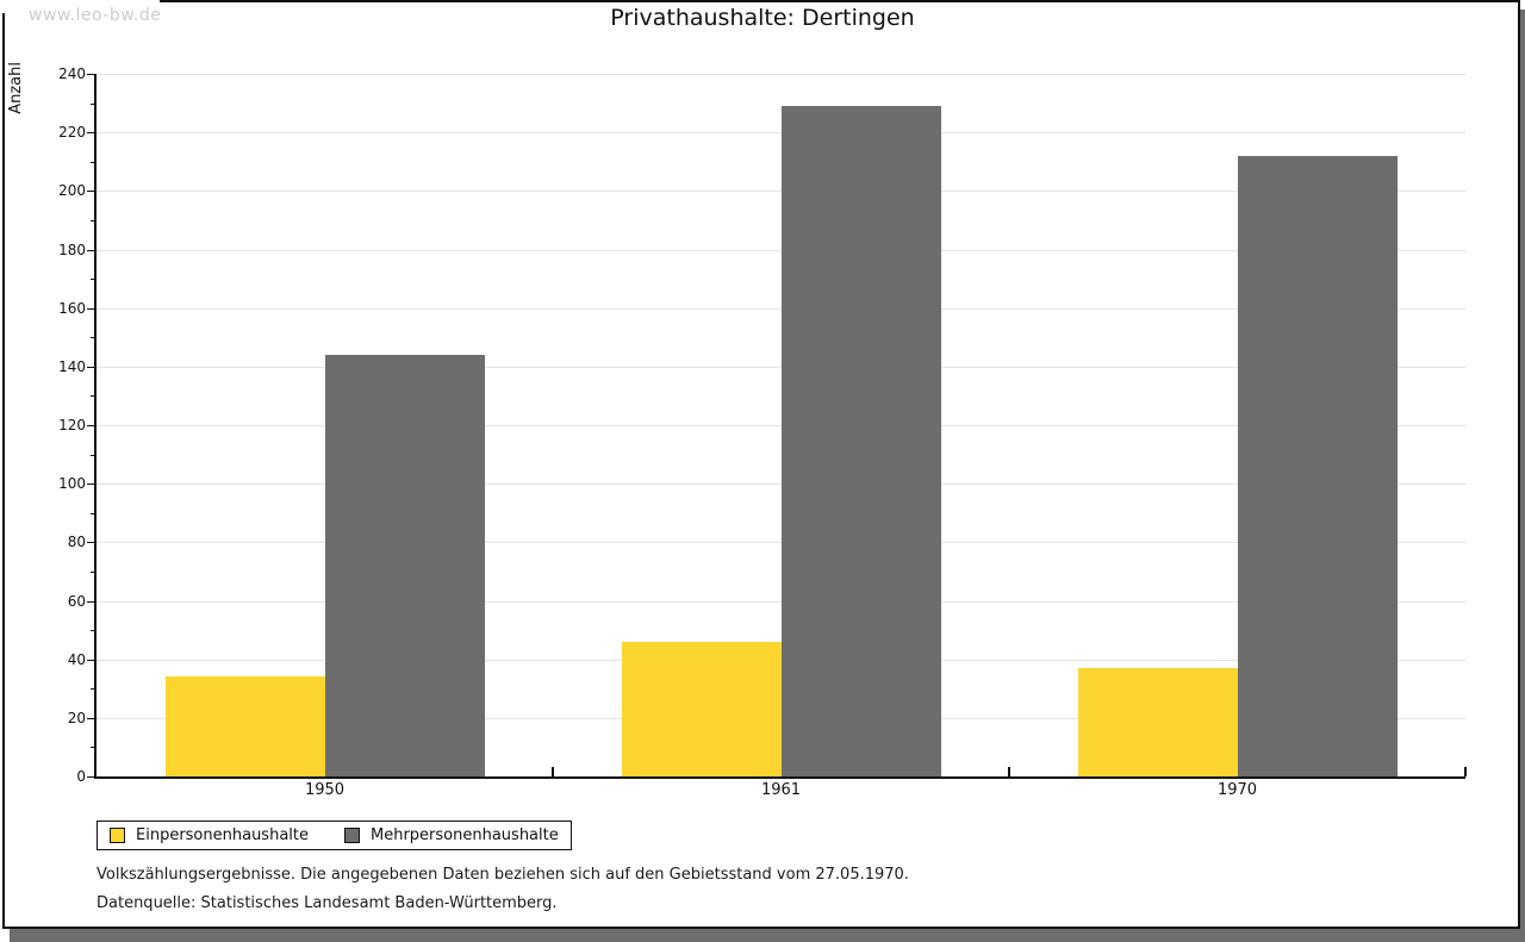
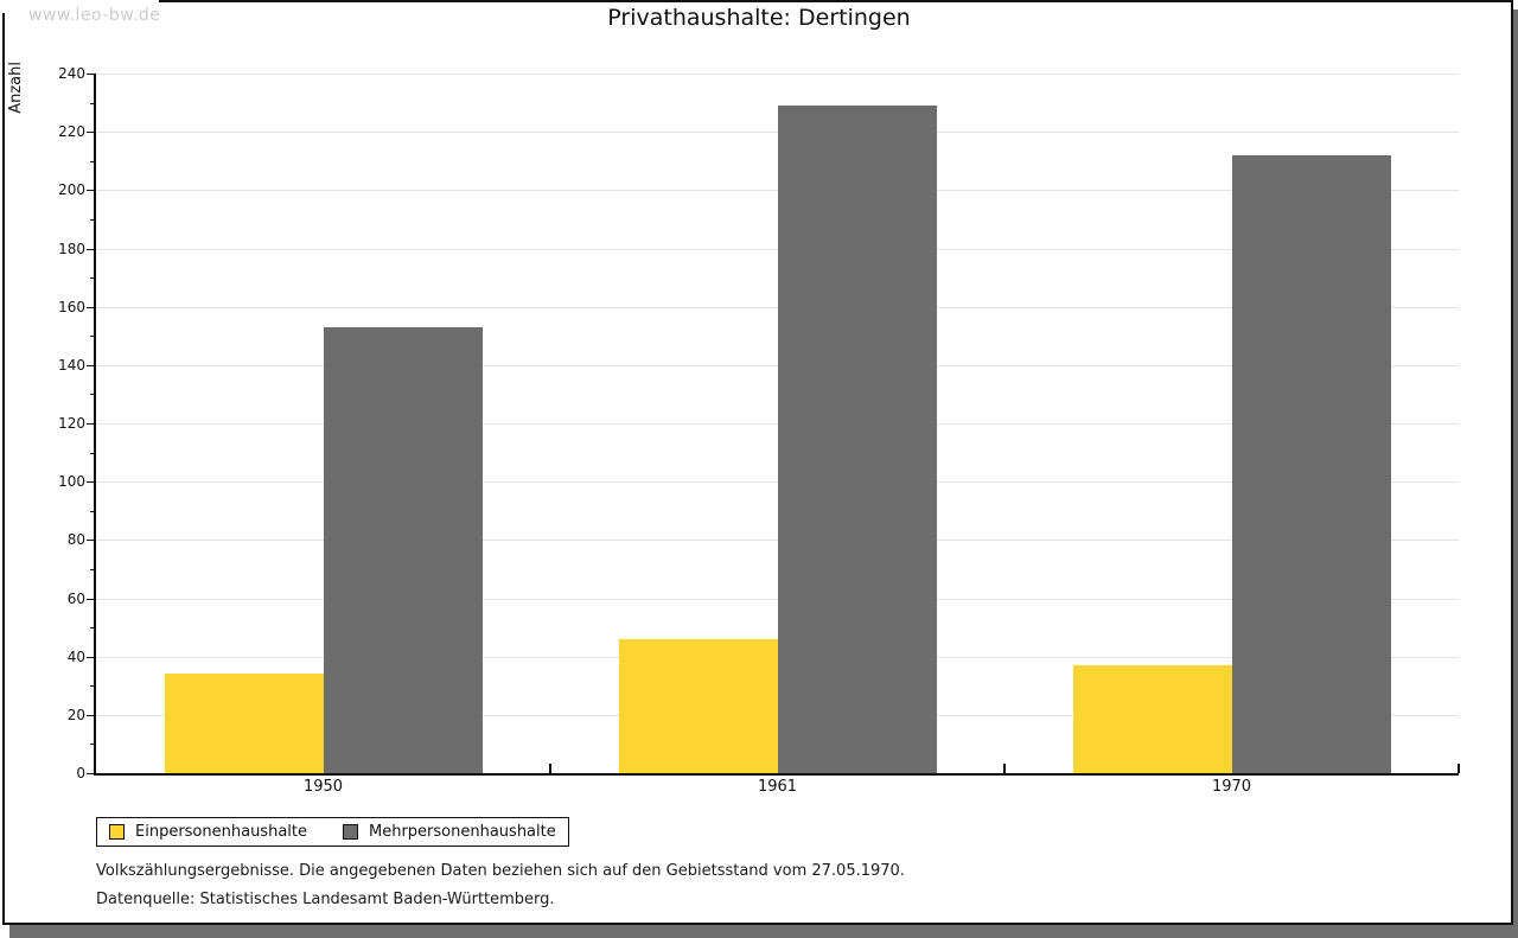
Mehrpersonenhaushalte/1950: 144 -> 153
